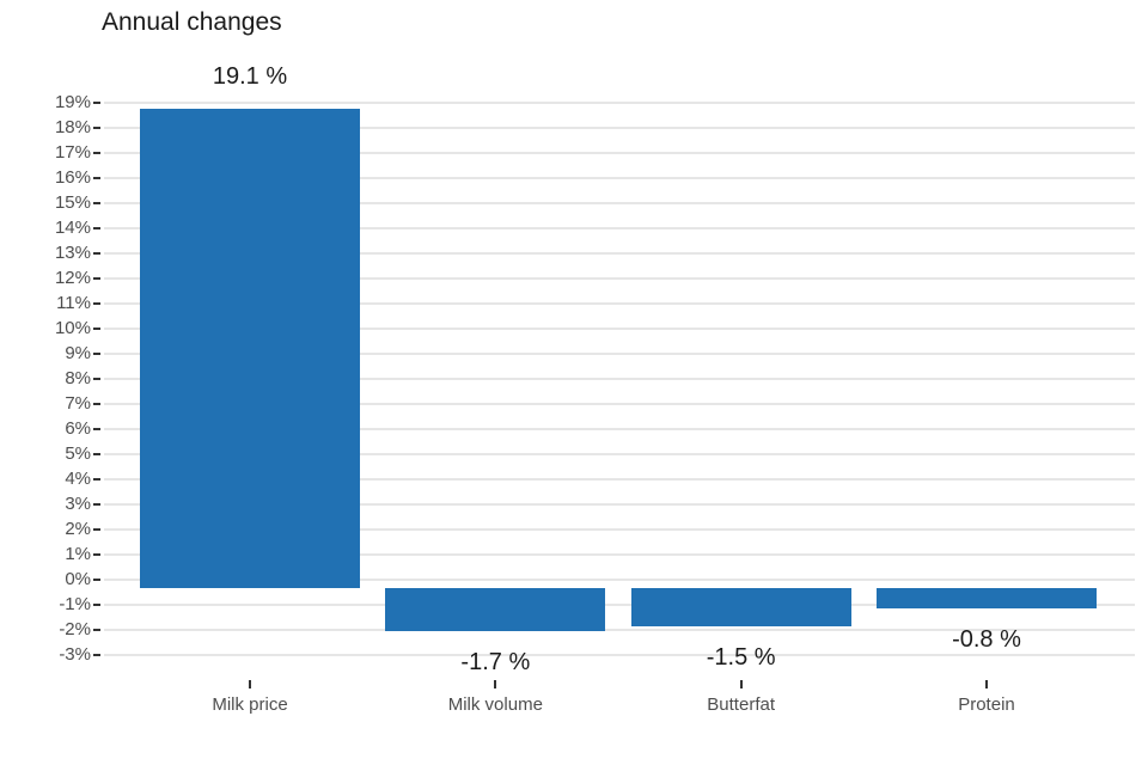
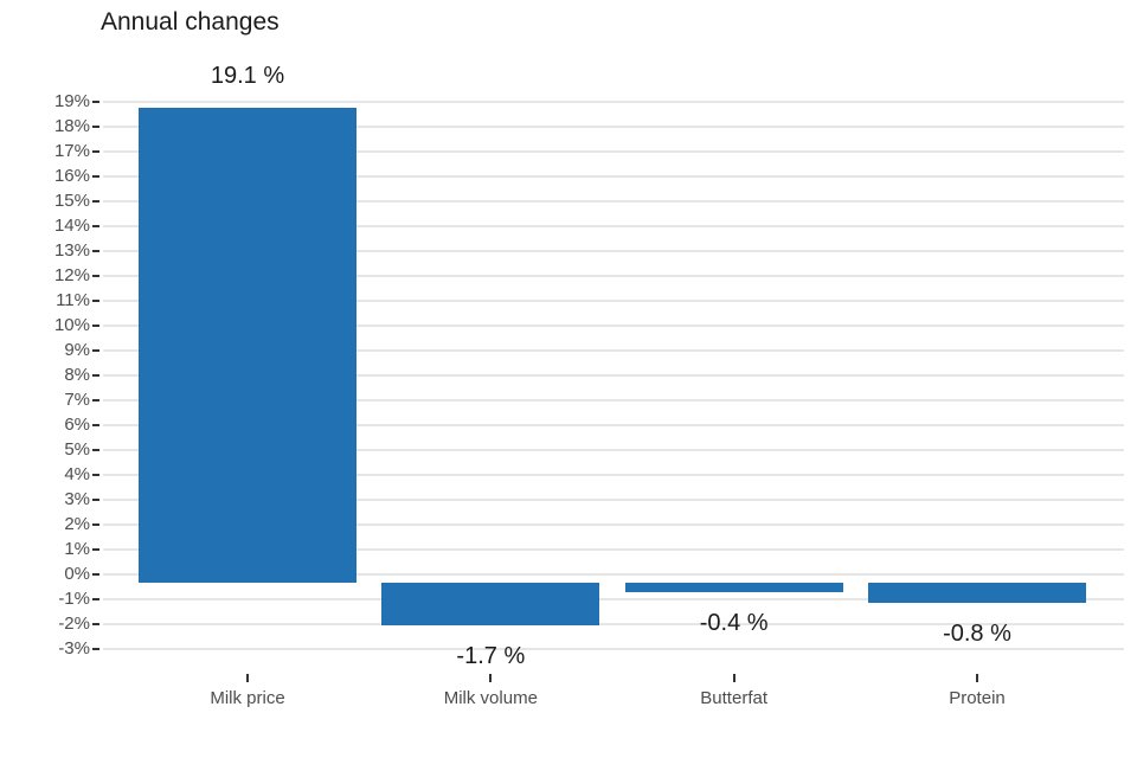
Butterfat: -1.5 -> -0.4
